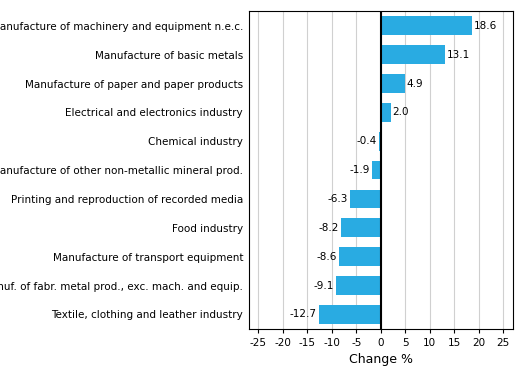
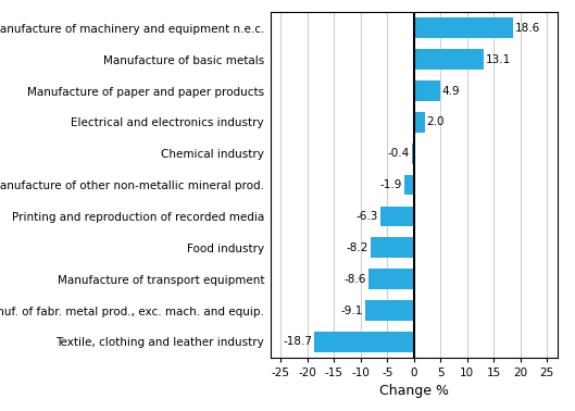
Textile, clothing and leather industry: -12.7 -> -18.7
